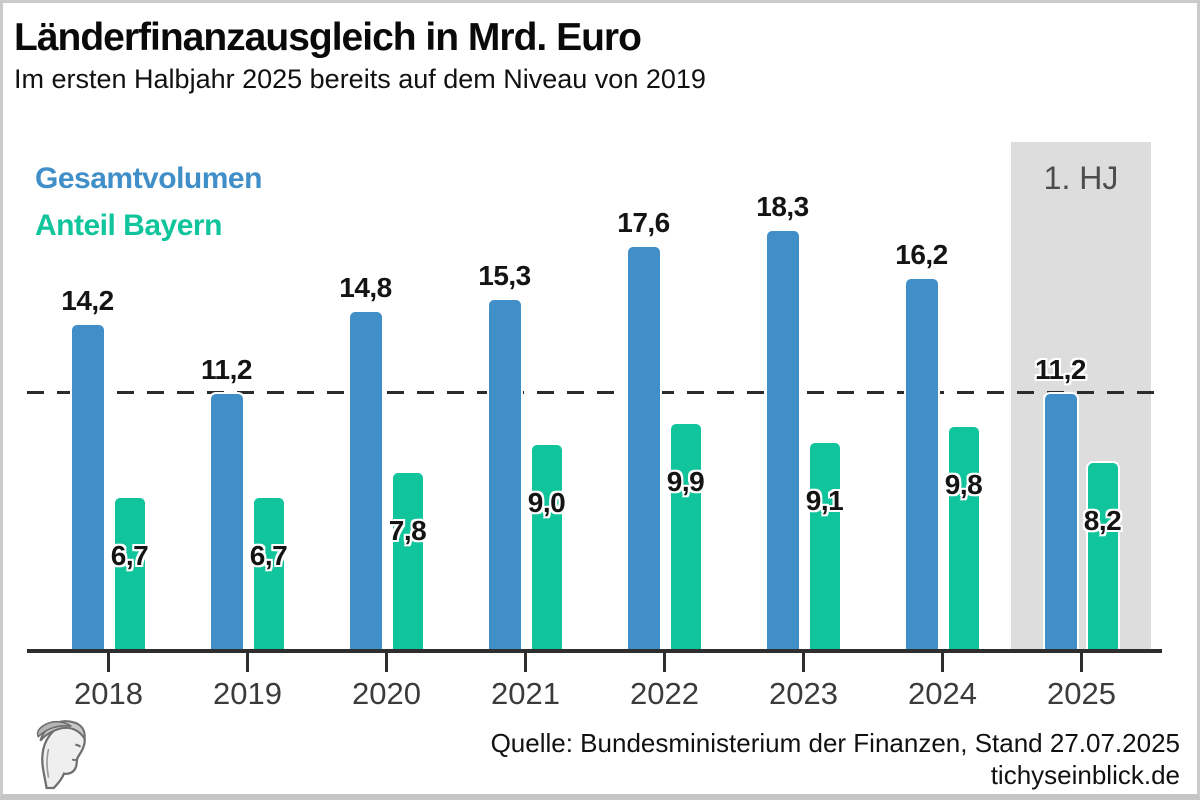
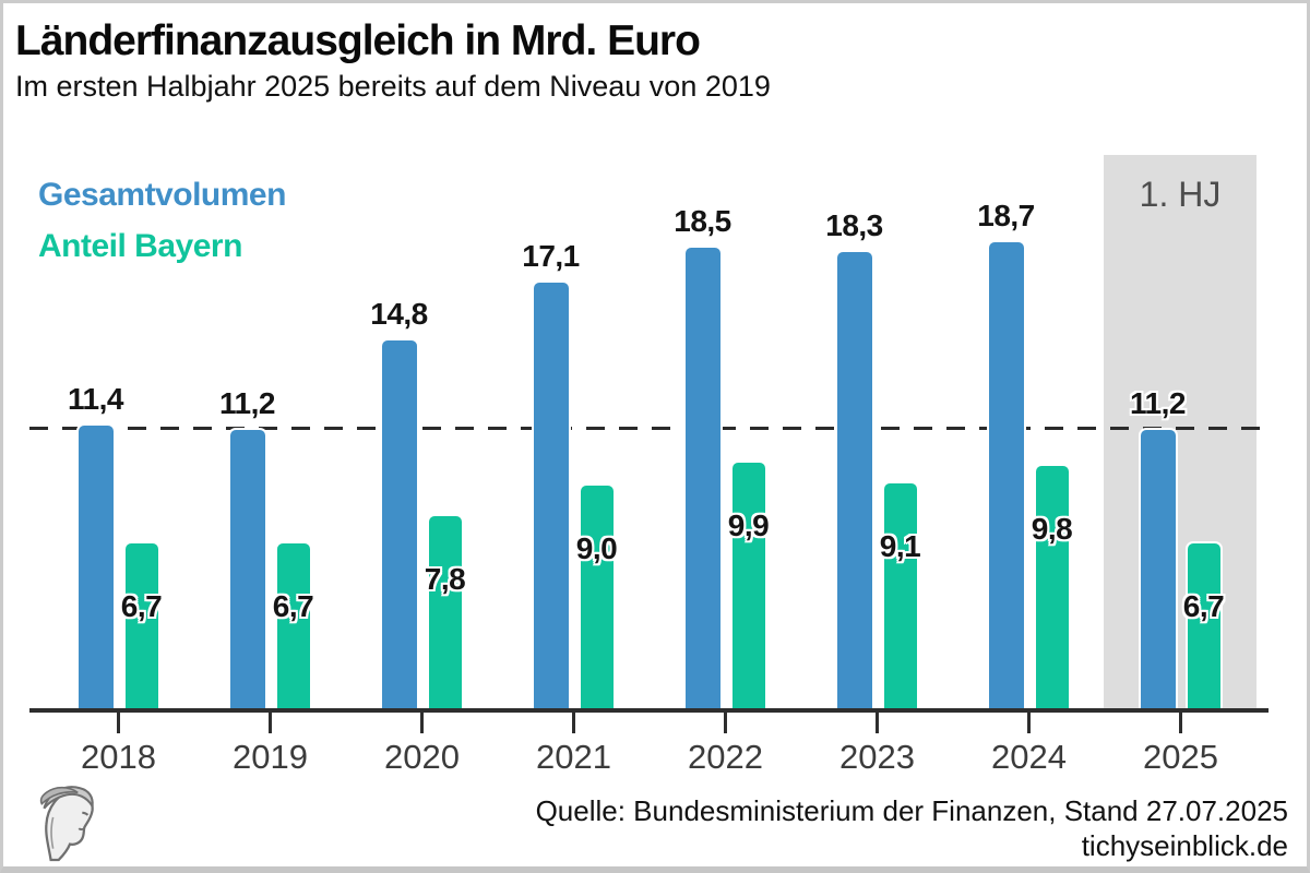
Gesamtvolumen/2018: 14,2 -> 11,4
Gesamtvolumen/2021: 15,3 -> 17,1
Gesamtvolumen/2022: 17,6 -> 18,5
Gesamtvolumen/2024: 16,2 -> 18,7
Anteil Bayern/2025: 8,2 -> 6,7
